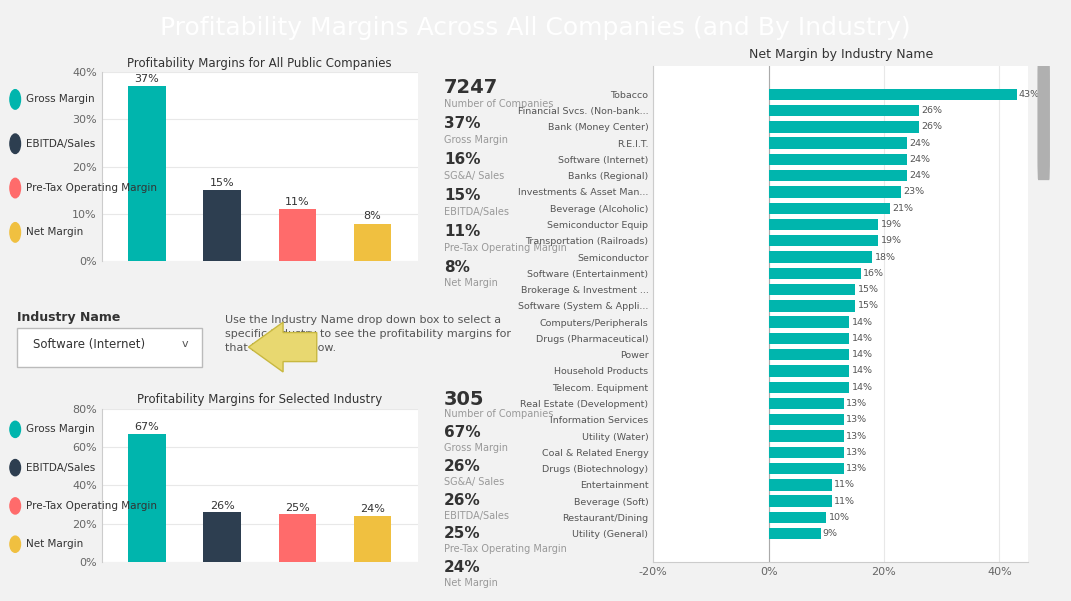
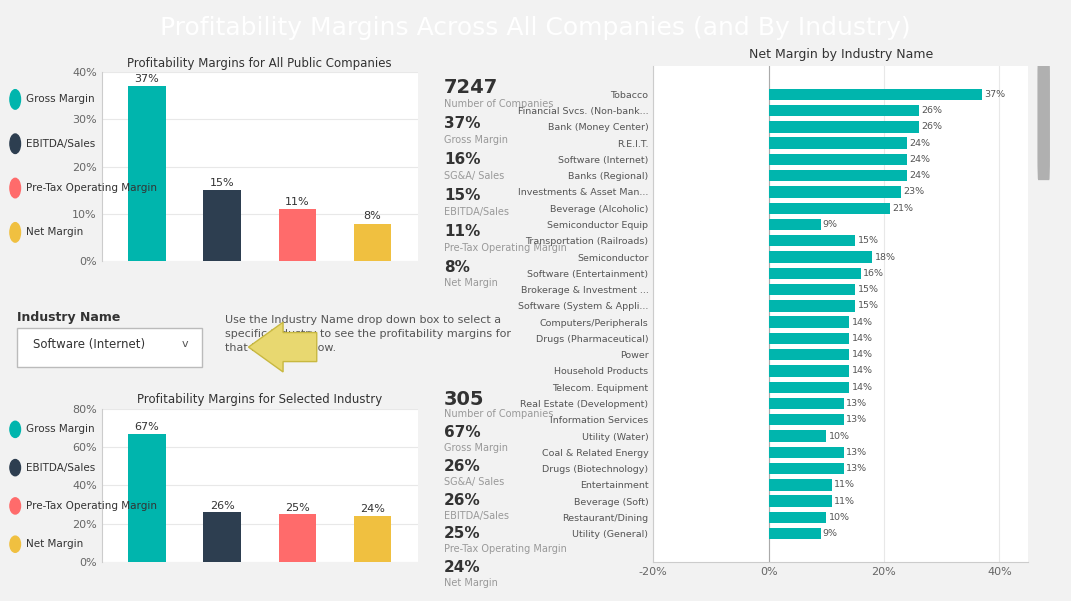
Net Margin by Industry Name/Tobacco: 43% -> 37%
Net Margin by Industry Name/Semiconductor Equip: 19% -> 9%
Net Margin by Industry Name/Transportation (Railroads): 19% -> 15%
Net Margin by Industry Name/Utility (Water): 13% -> 10%
